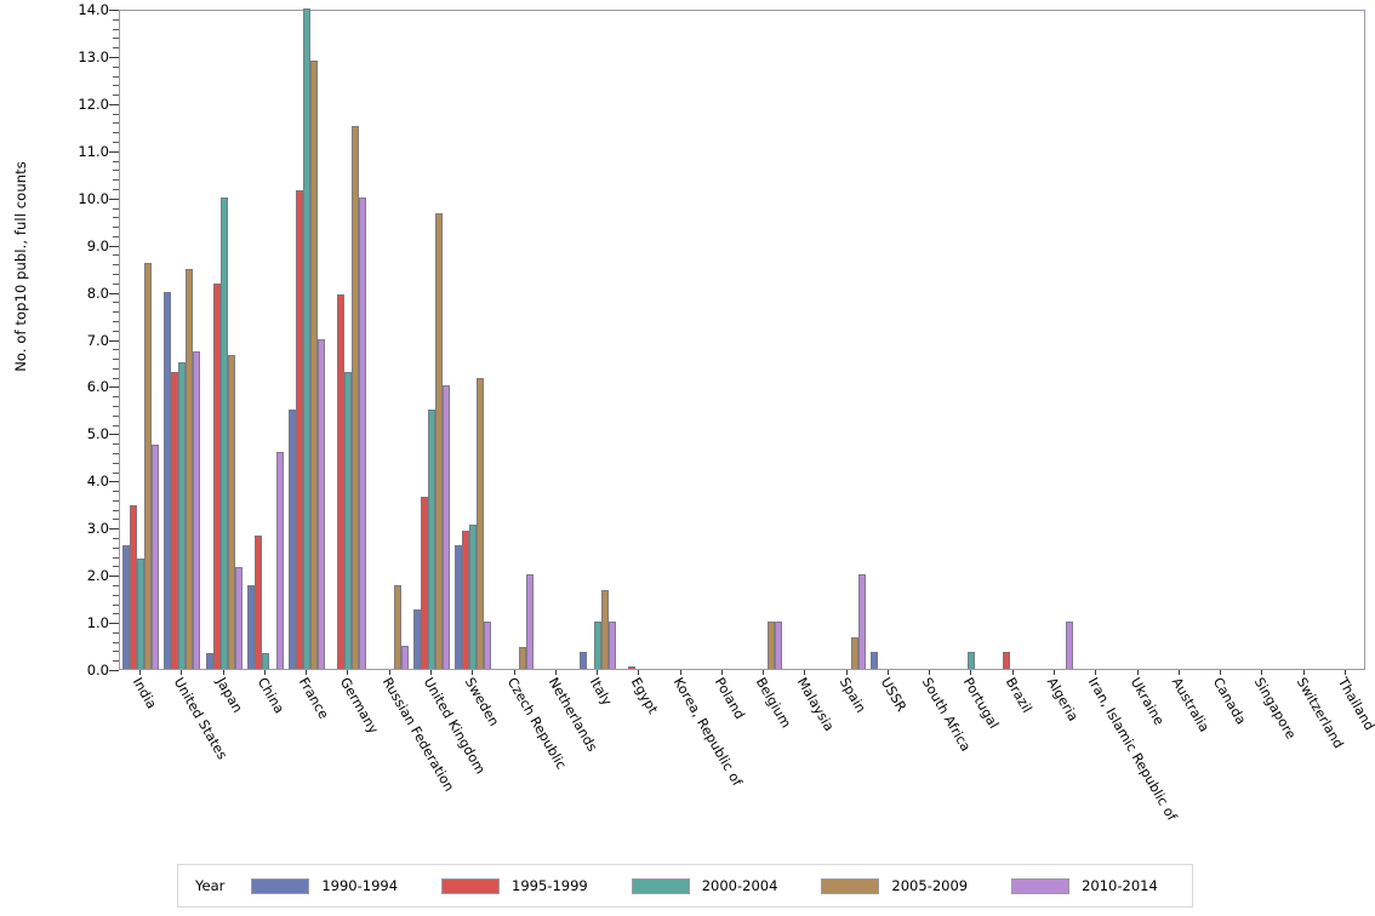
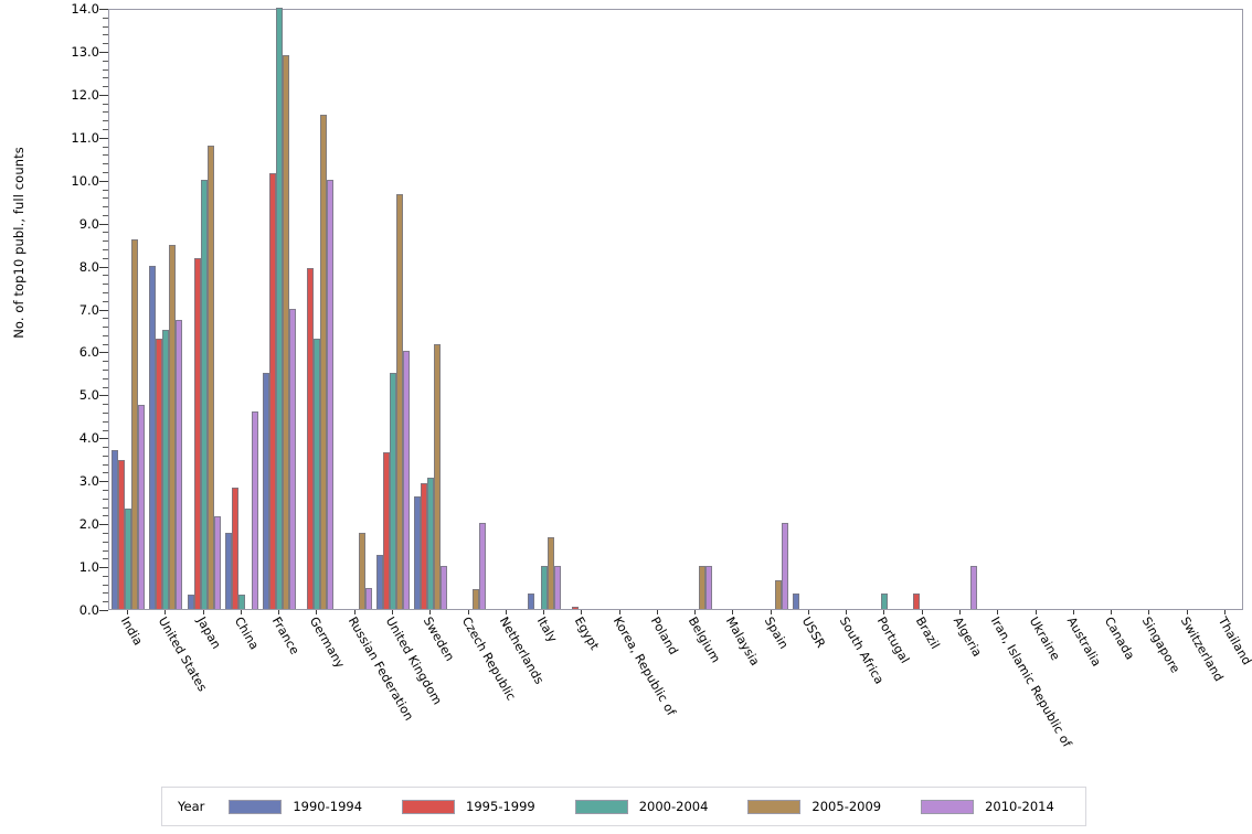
1990-1994/India: 2.6 -> 3.7
2005-2009/Japan: 6.7 -> 10.8
